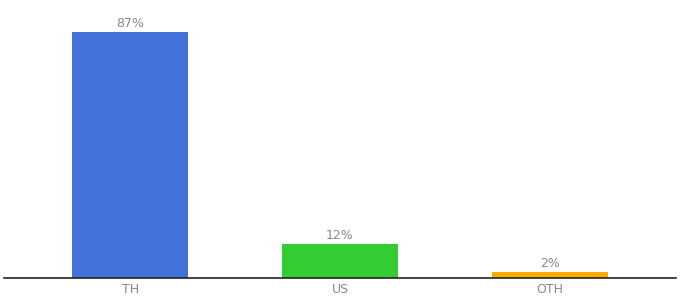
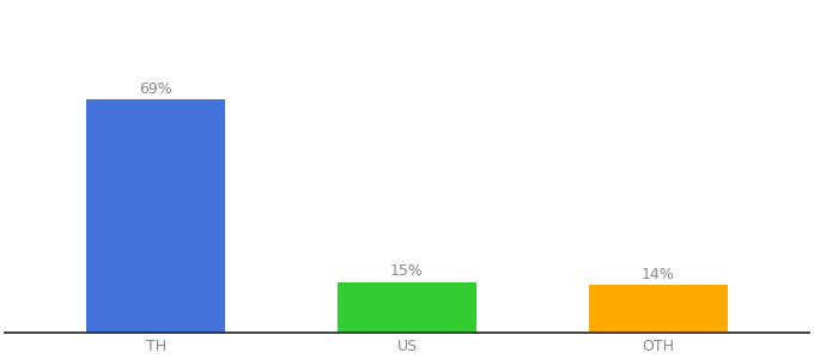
TH: 87% -> 69%
US: 12% -> 15%
OTH: 2% -> 14%
